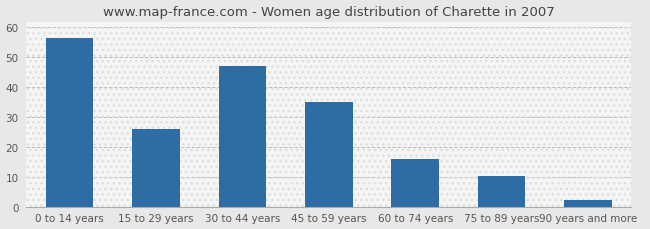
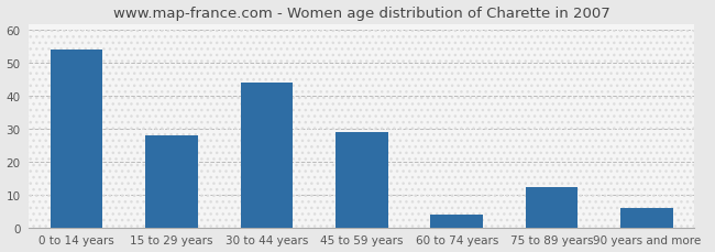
0 to 14 years: 56.5 -> 54.0
15 to 29 years: 26.0 -> 28.0
30 to 44 years: 47.0 -> 44.0
45 to 59 years: 35.0 -> 29.0
60 to 74 years: 16.0 -> 4.0
75 to 89 years: 10.5 -> 12.5
90 years and more: 2.5 -> 6.0
